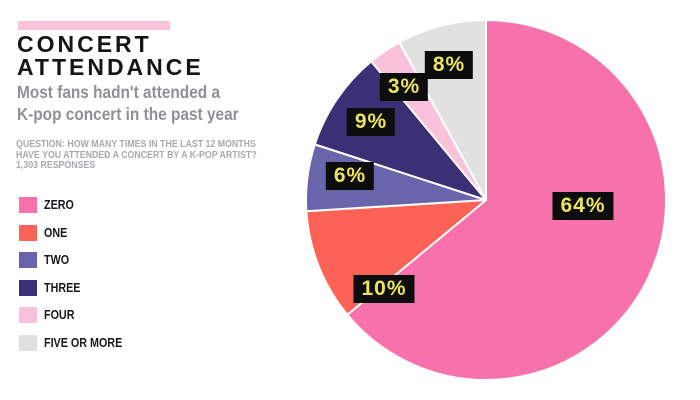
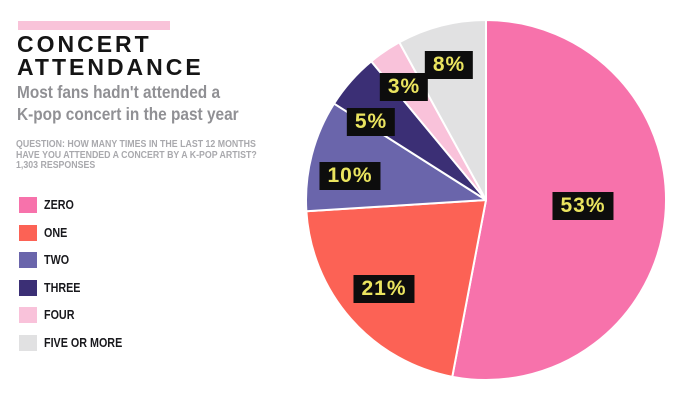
ZERO: 64% -> 53%
ONE: 10% -> 21%
TWO: 6% -> 10%
THREE: 9% -> 5%
